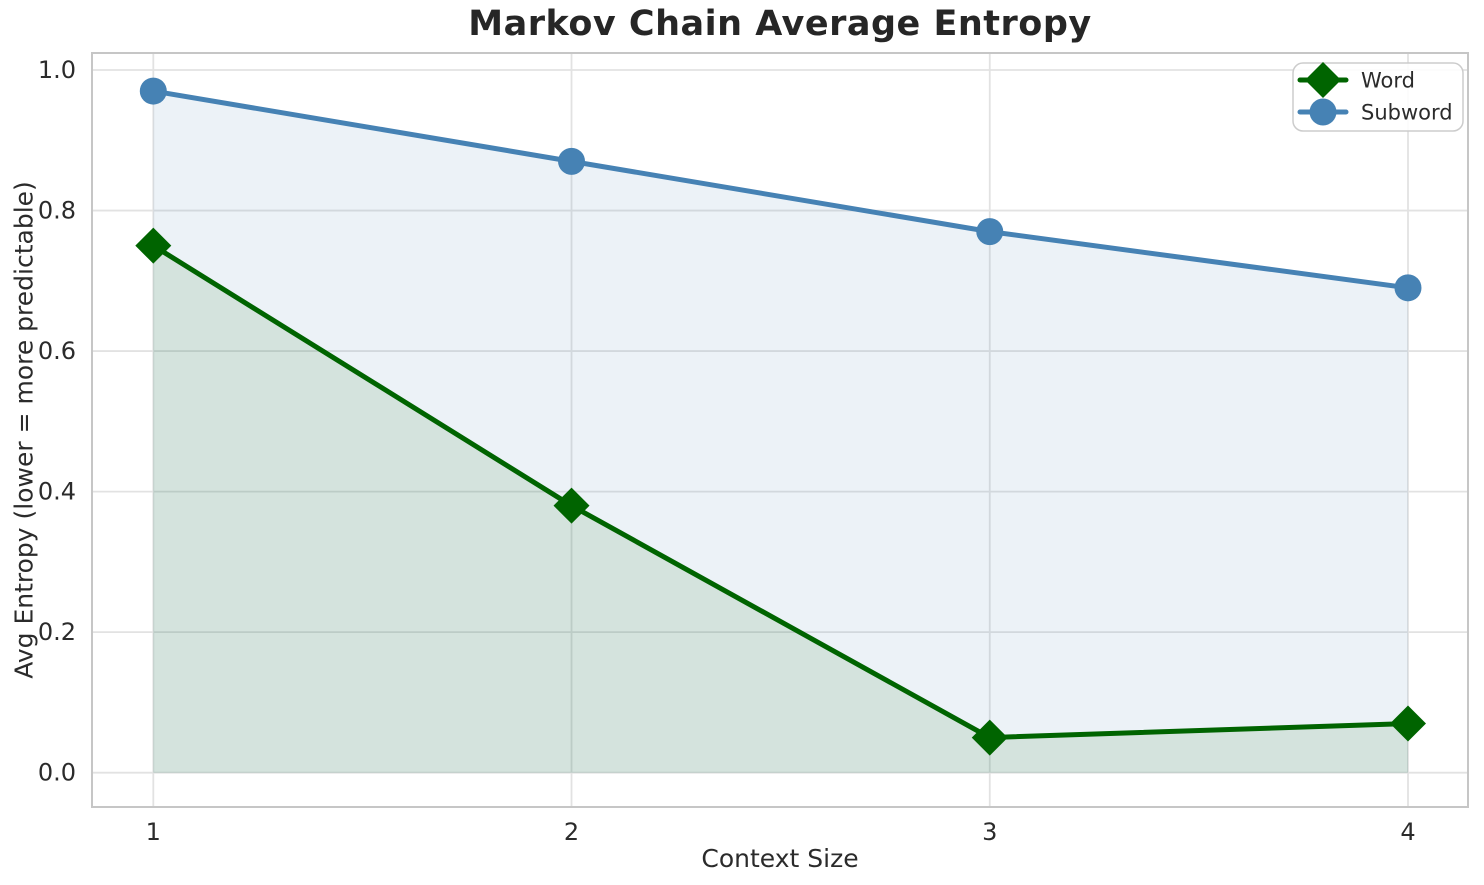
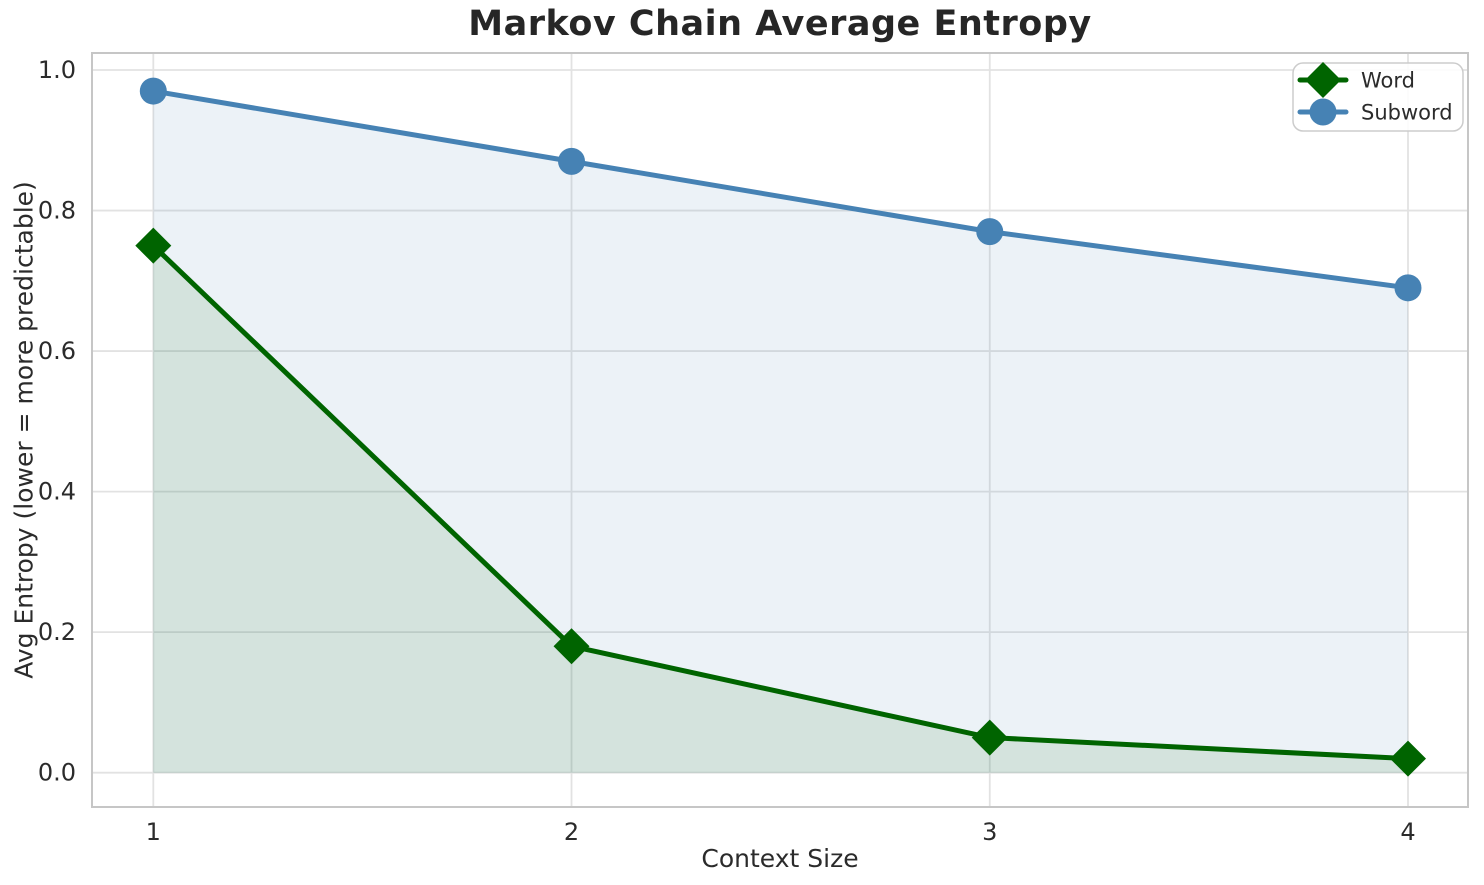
Word/2: 0.38 -> 0.18
Word/4: 0.07 -> 0.02
